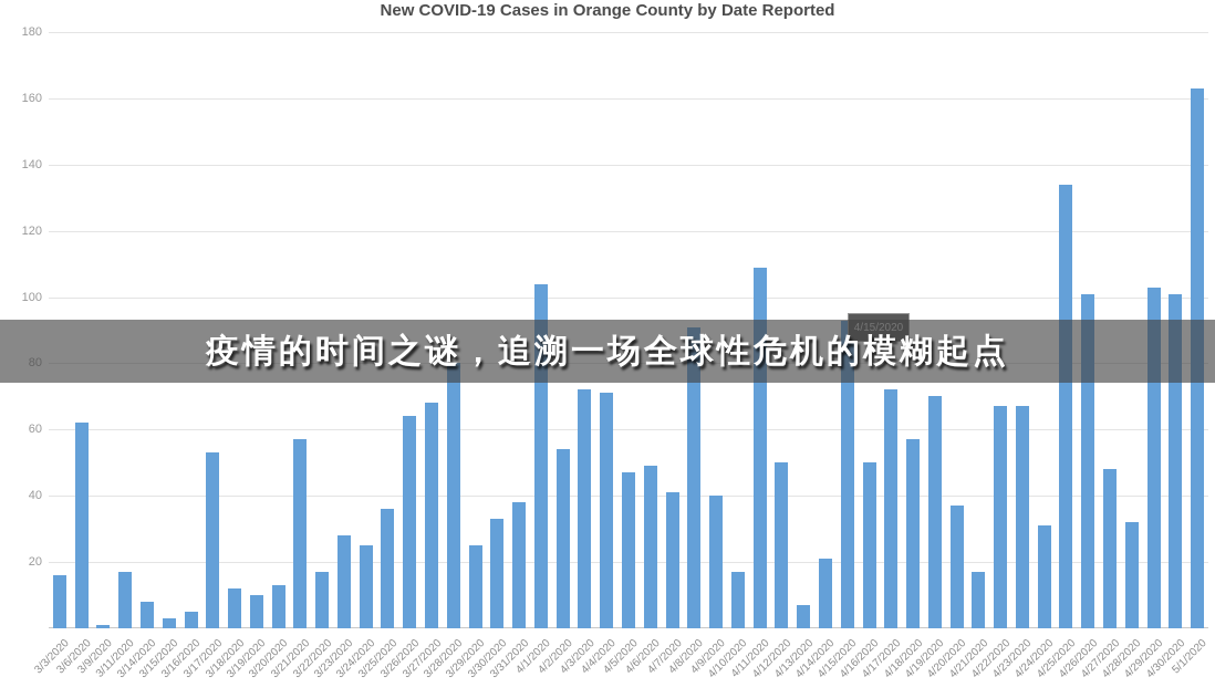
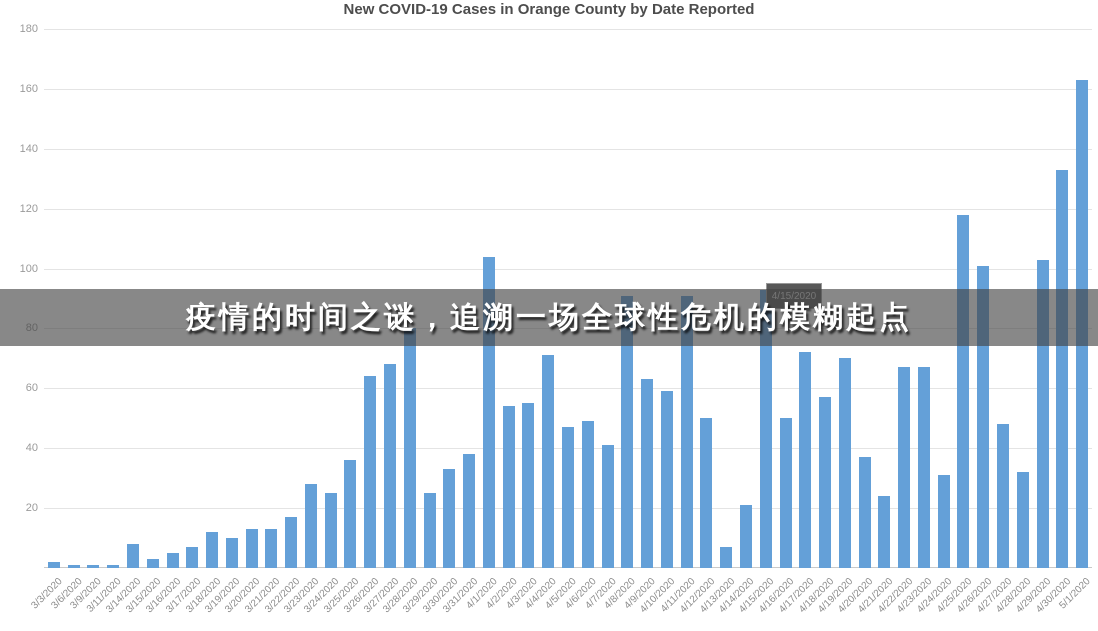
3/3/2020: 16 -> 2
3/6/2020: 62 -> 1
3/11/2020: 17 -> 1
3/17/2020: 53 -> 7
3/21/2020: 57 -> 13
4/3/2020: 72 -> 55
4/9/2020: 40 -> 63
4/10/2020: 17 -> 59
4/11/2020: 109 -> 91
4/21/2020: 17 -> 24
4/25/2020: 134 -> 118
4/30/2020: 101 -> 133
